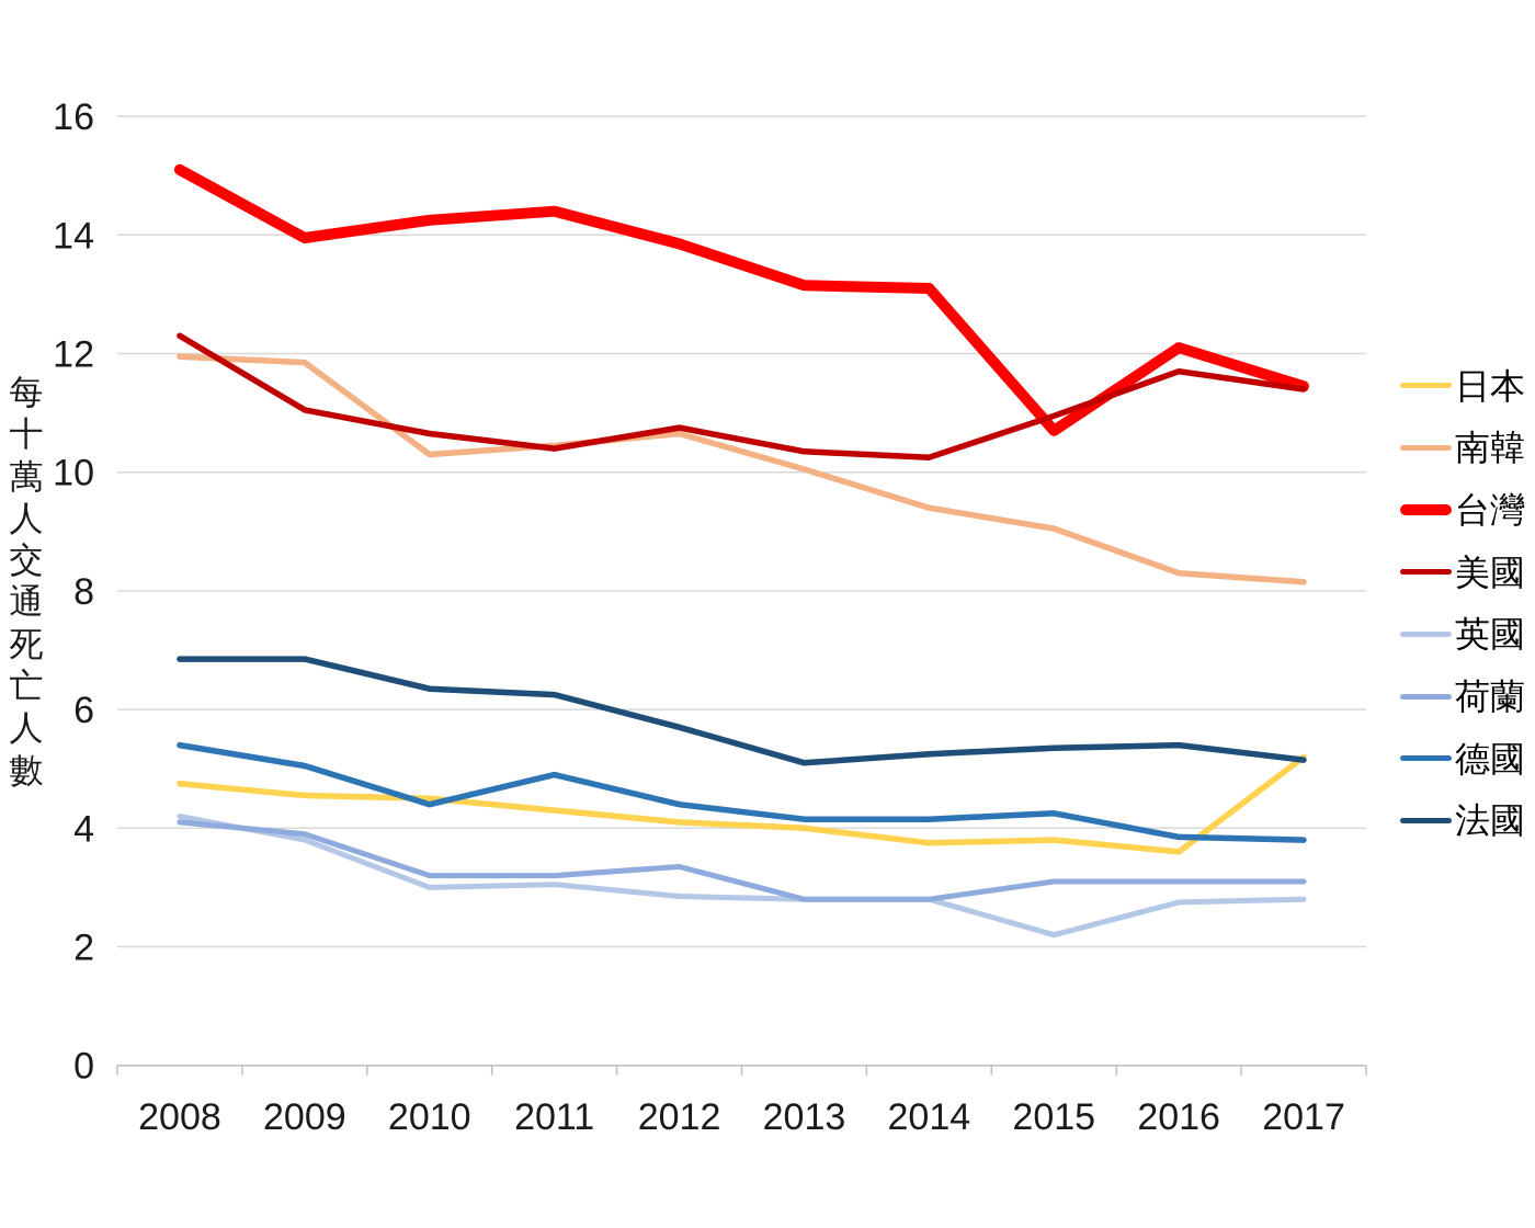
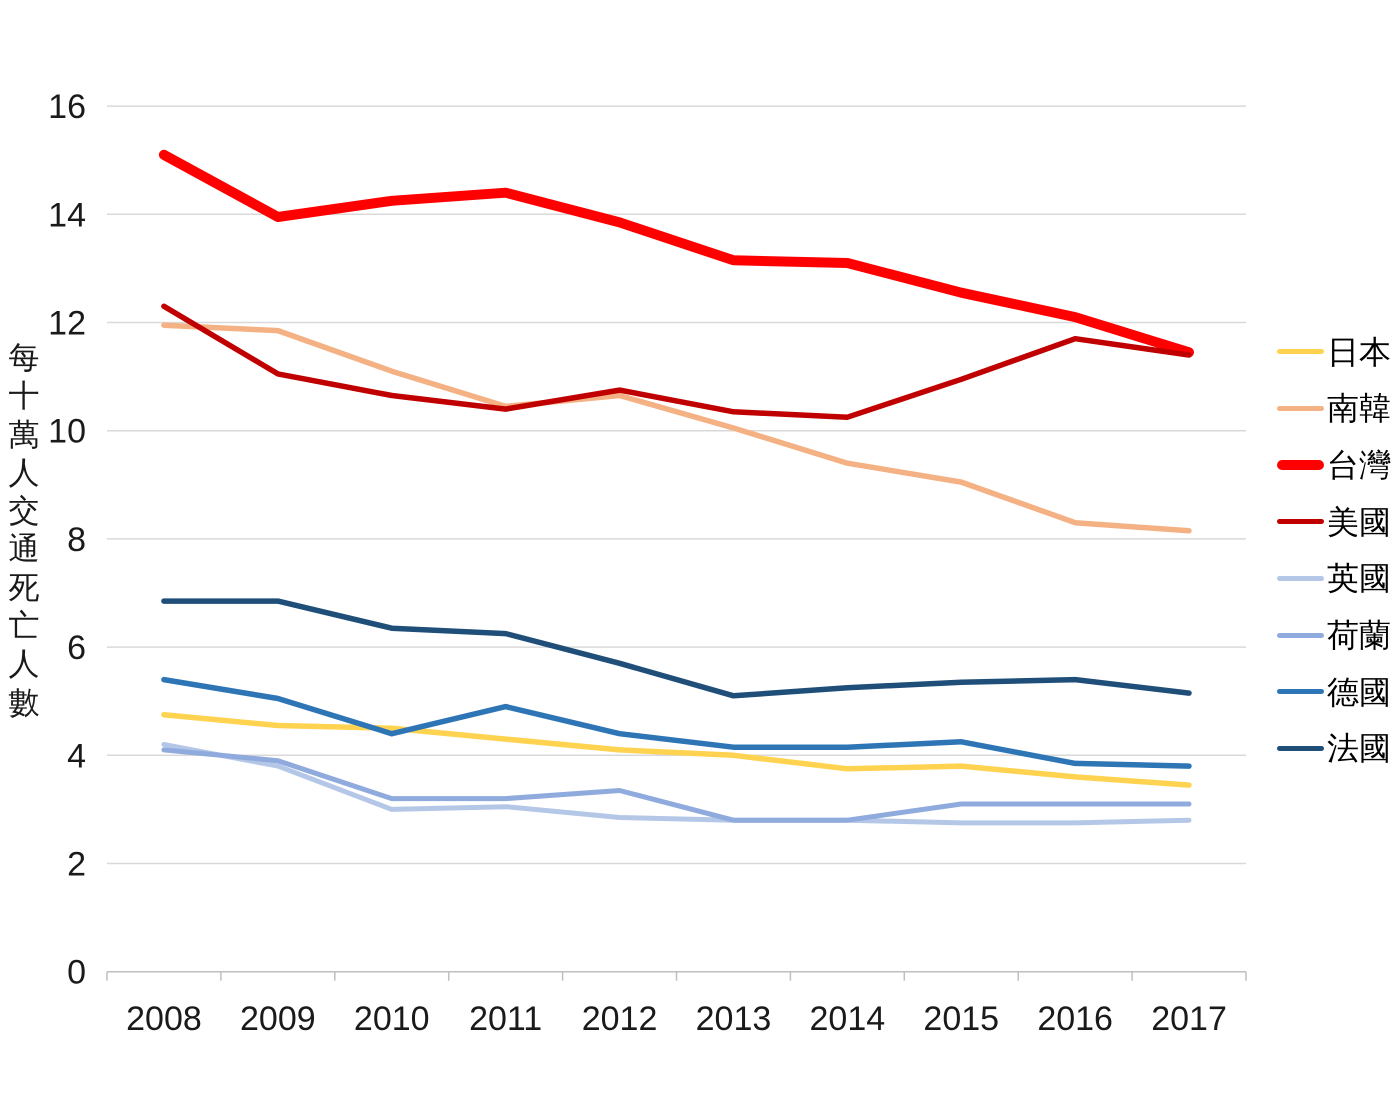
南韓/2010: 10.3 -> 11.1
台灣/2015: 10.7 -> 12.6
英國/2015: 2.2 -> 2.8
日本/2017: 5.2 -> 3.5
